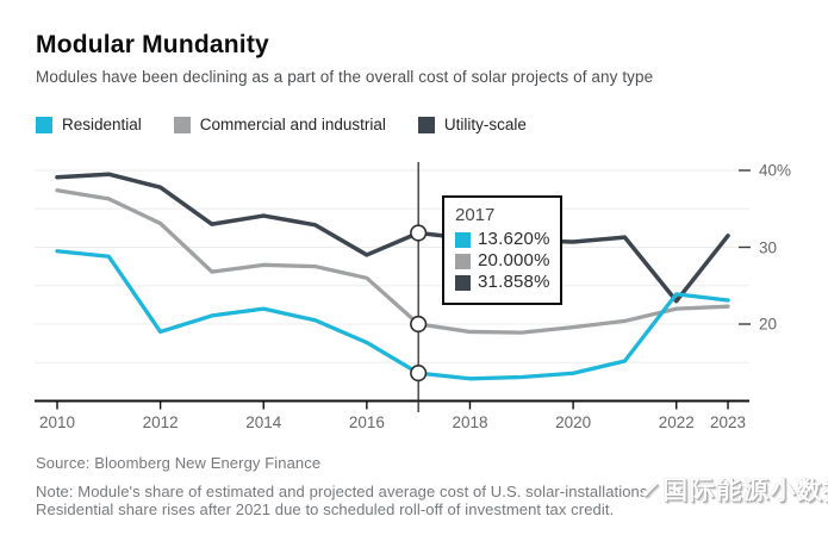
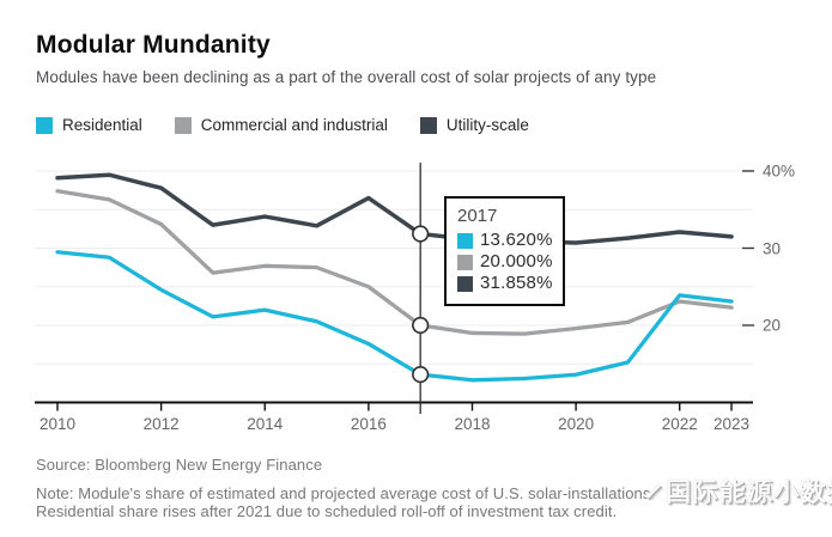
Residential/2012: 19% -> 25%
Commercial and industrial/2016: 26% -> 25%
Utility-scale/2016: 29% -> 36%
Commercial and industrial/2022: 22% -> 23%
Utility-scale/2022: 23% -> 32%
